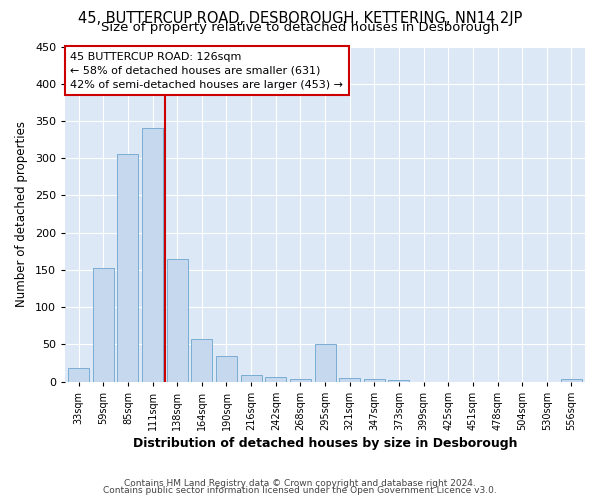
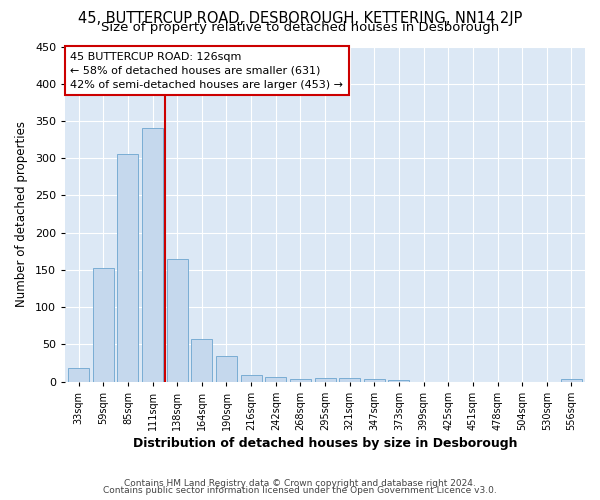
295sqm: 50 -> 5
